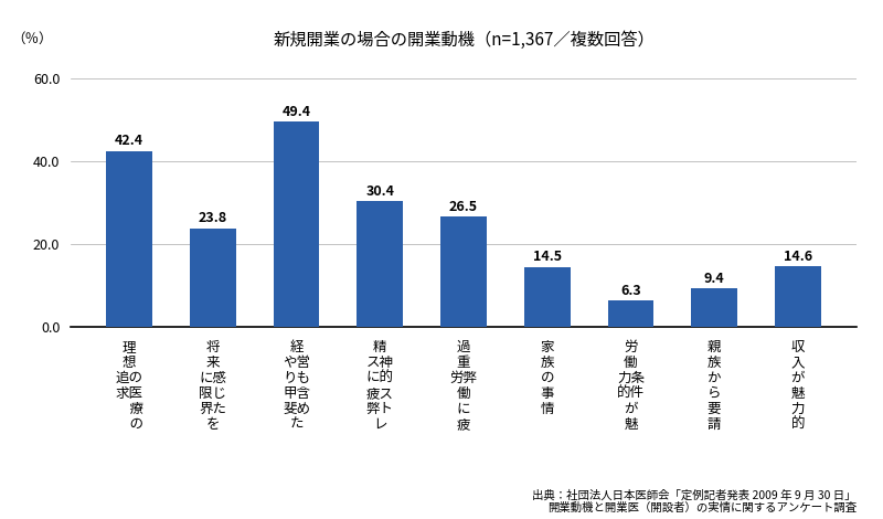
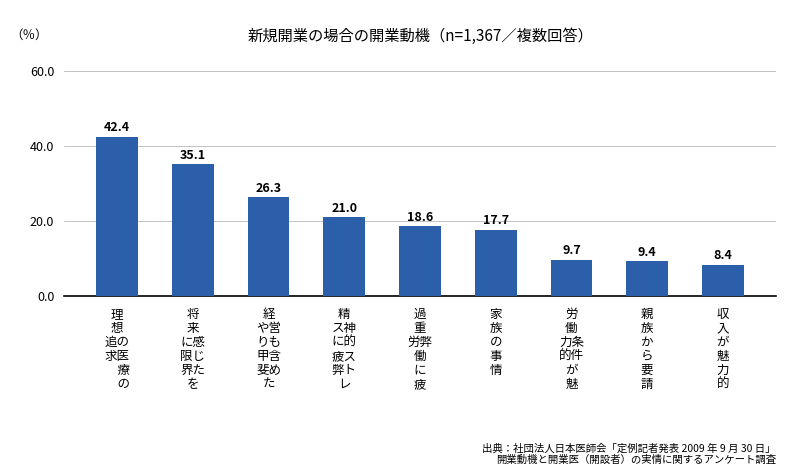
将 来 に感 限じ 界た を: 23.8 -> 35.1
経 や営 りも 甲含 斐め た: 49.4 -> 26.3
精 ス神 に的 疲ス 弊ト レ: 30.4 -> 21.0
過 重 労弊 働 に 疲: 26.5 -> 18.6
家 族 の 事 情: 14.5 -> 17.7
労 働 力条 的件 が 魅: 6.3 -> 9.7
収 入 が 魅 力 的: 14.6 -> 8.4
